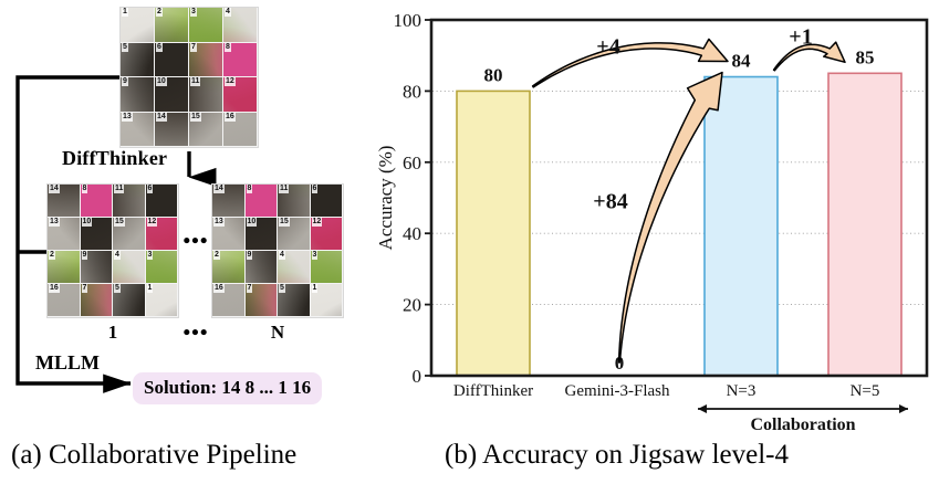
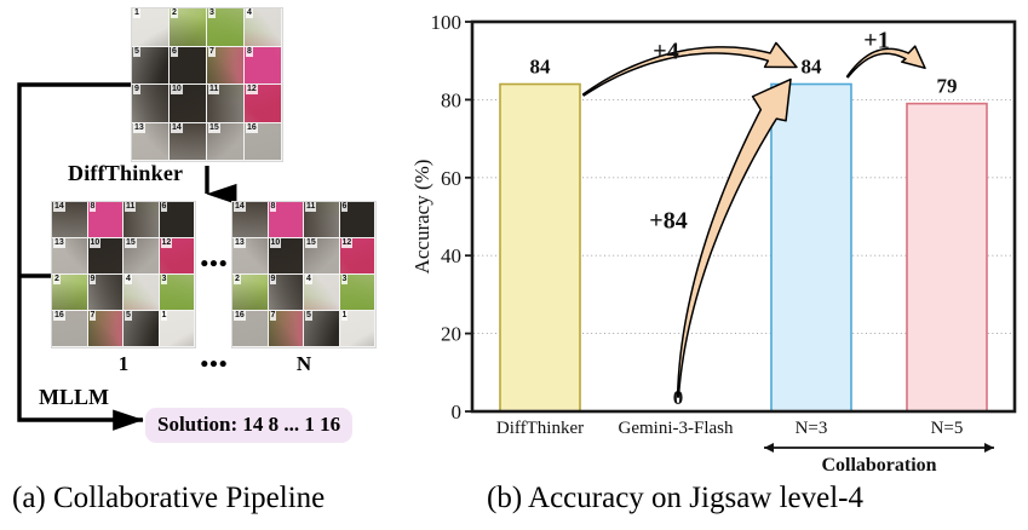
DiffThinker: 80 -> 84
N=5: 85 -> 79
